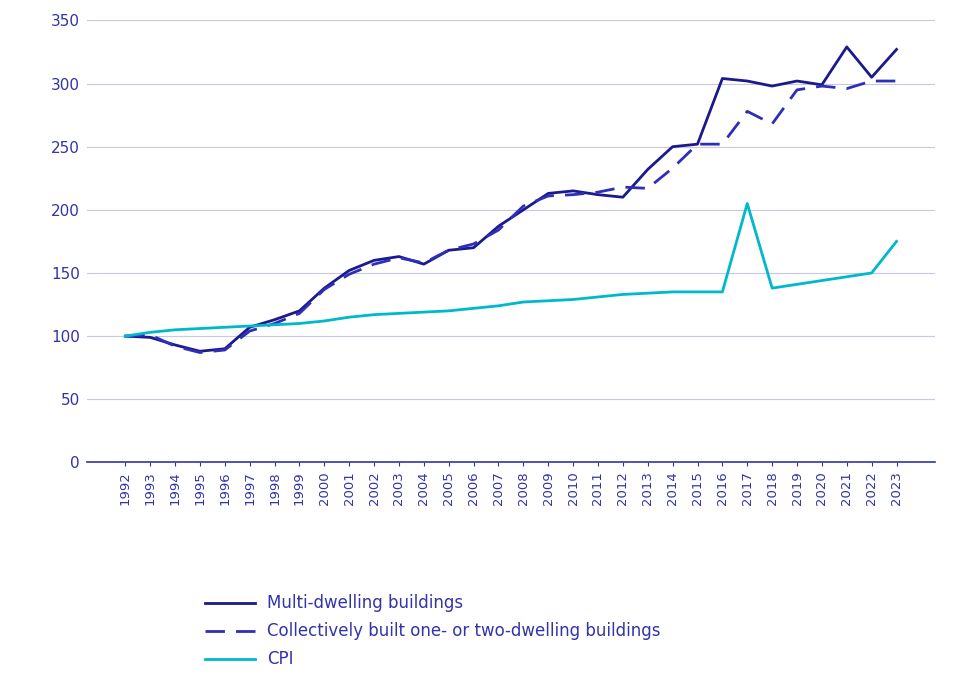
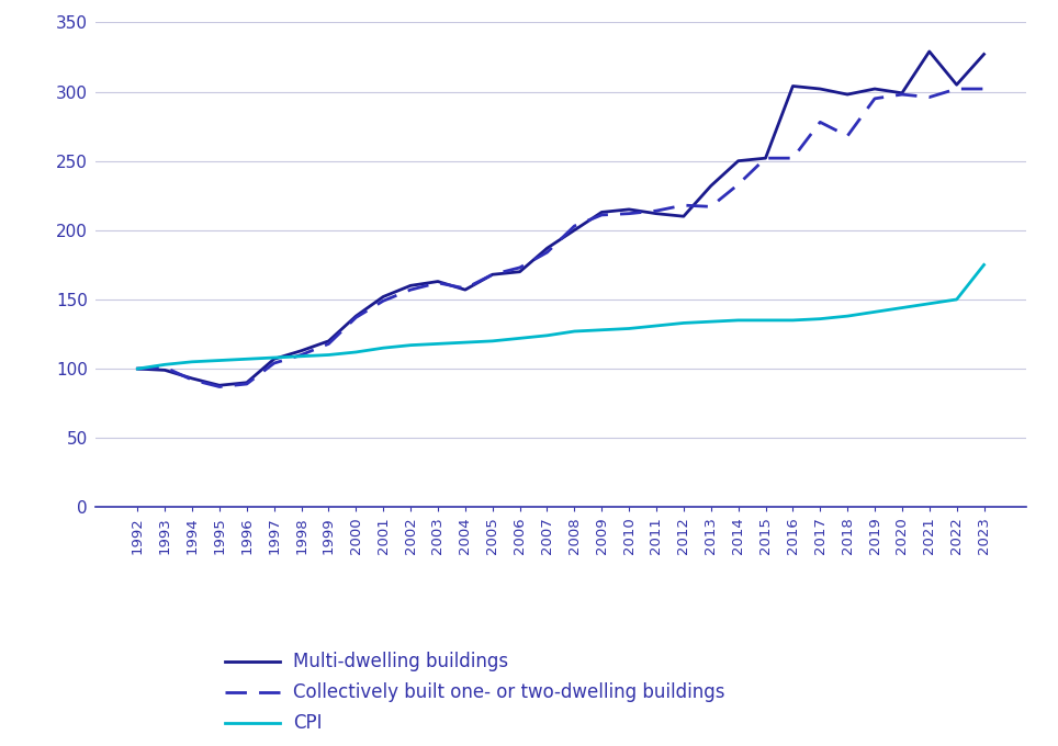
CPI/2017: 205 -> 136
